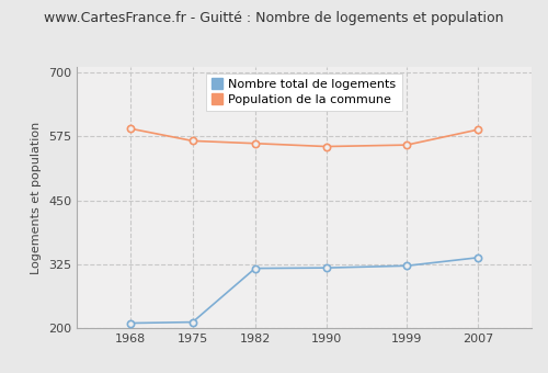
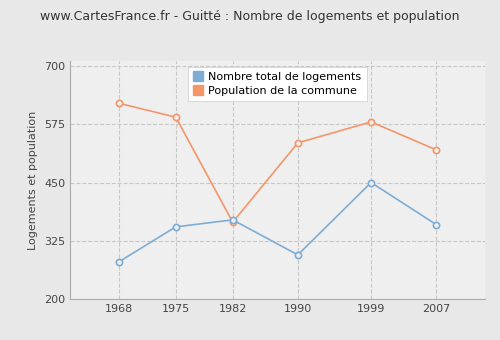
Nombre total de logements/1968: 210 -> 280
Population de la commune/1968: 590 -> 620
Nombre total de logements/1975: 212 -> 355
Population de la commune/1975: 566 -> 590
Nombre total de logements/1982: 317 -> 370
Population de la commune/1982: 561 -> 365
Nombre total de logements/1990: 318 -> 295
Population de la commune/1990: 555 -> 535
Nombre total de logements/1999: 322 -> 450
Population de la commune/1999: 558 -> 580
Nombre total de logements/2007: 338 -> 360
Population de la commune/2007: 588 -> 520
